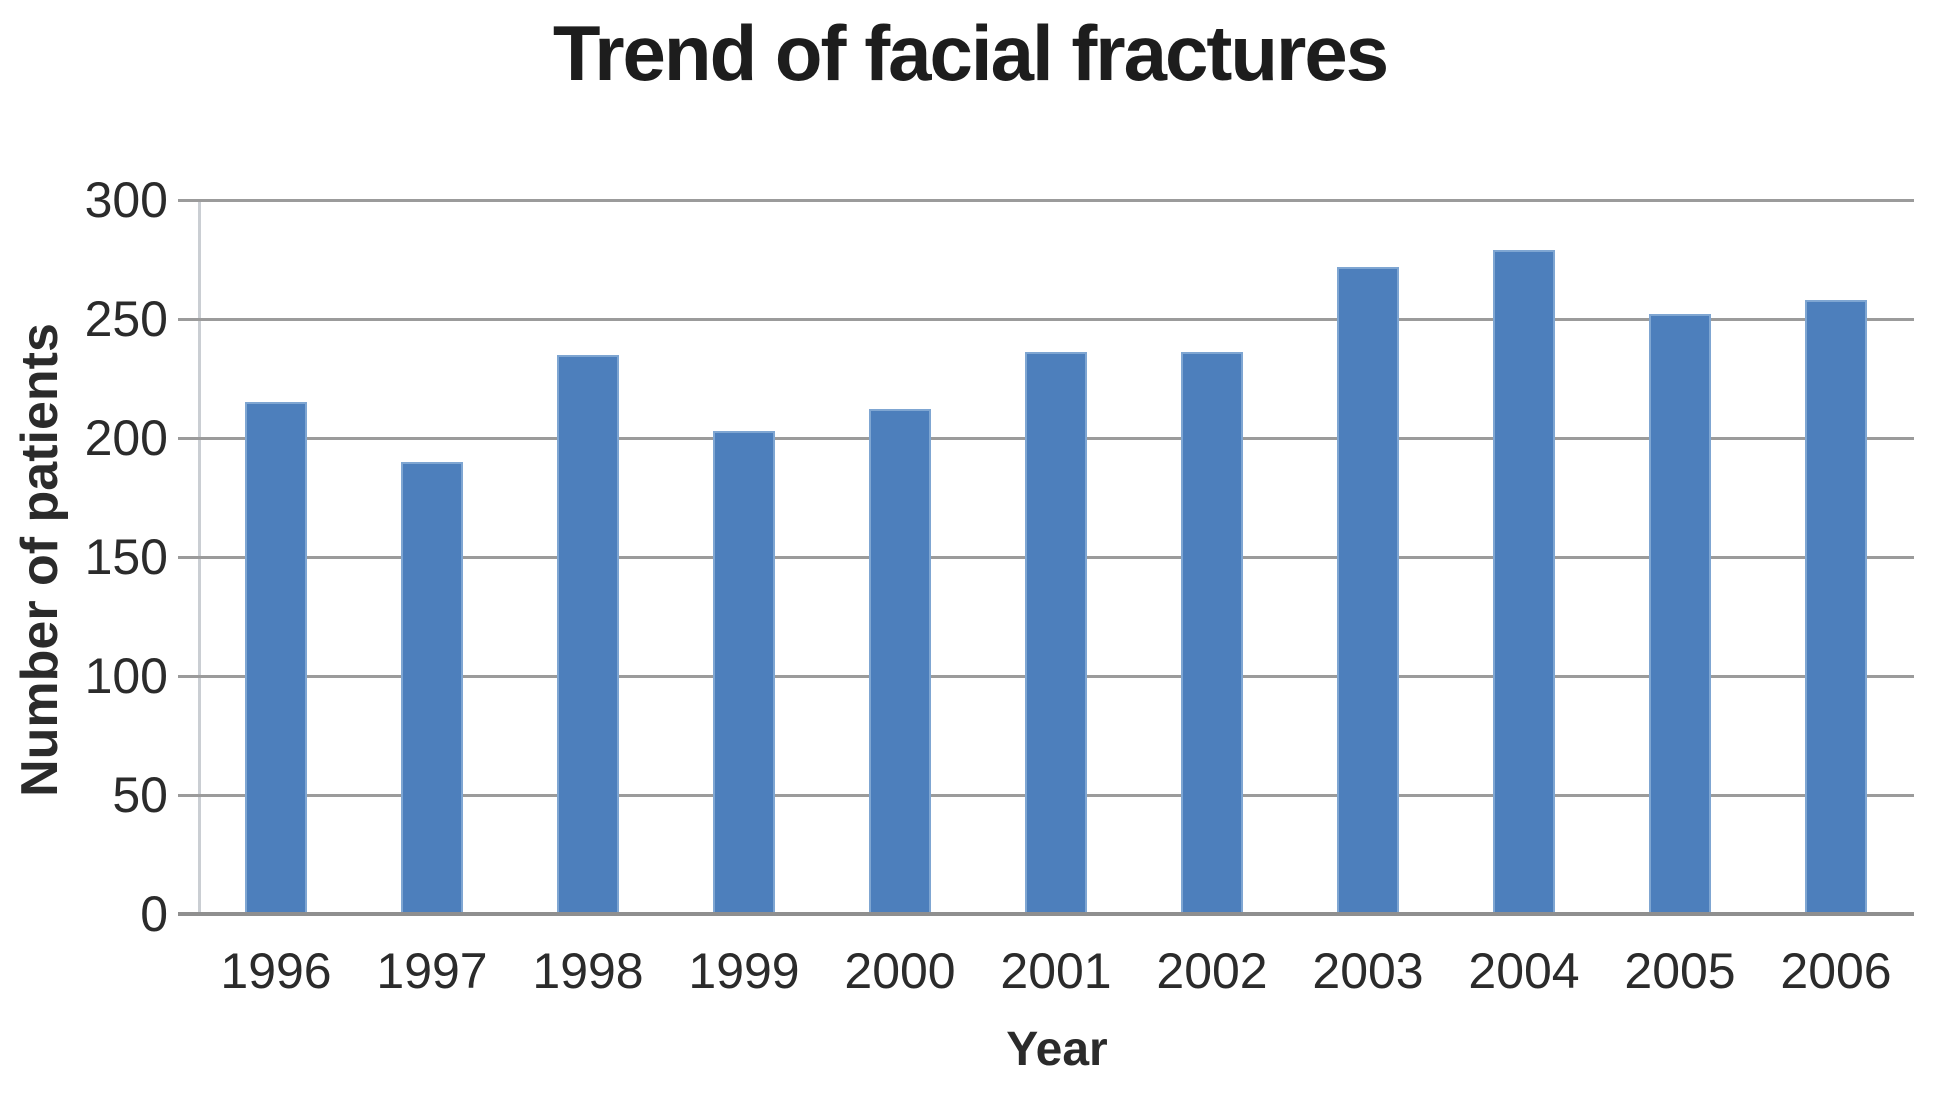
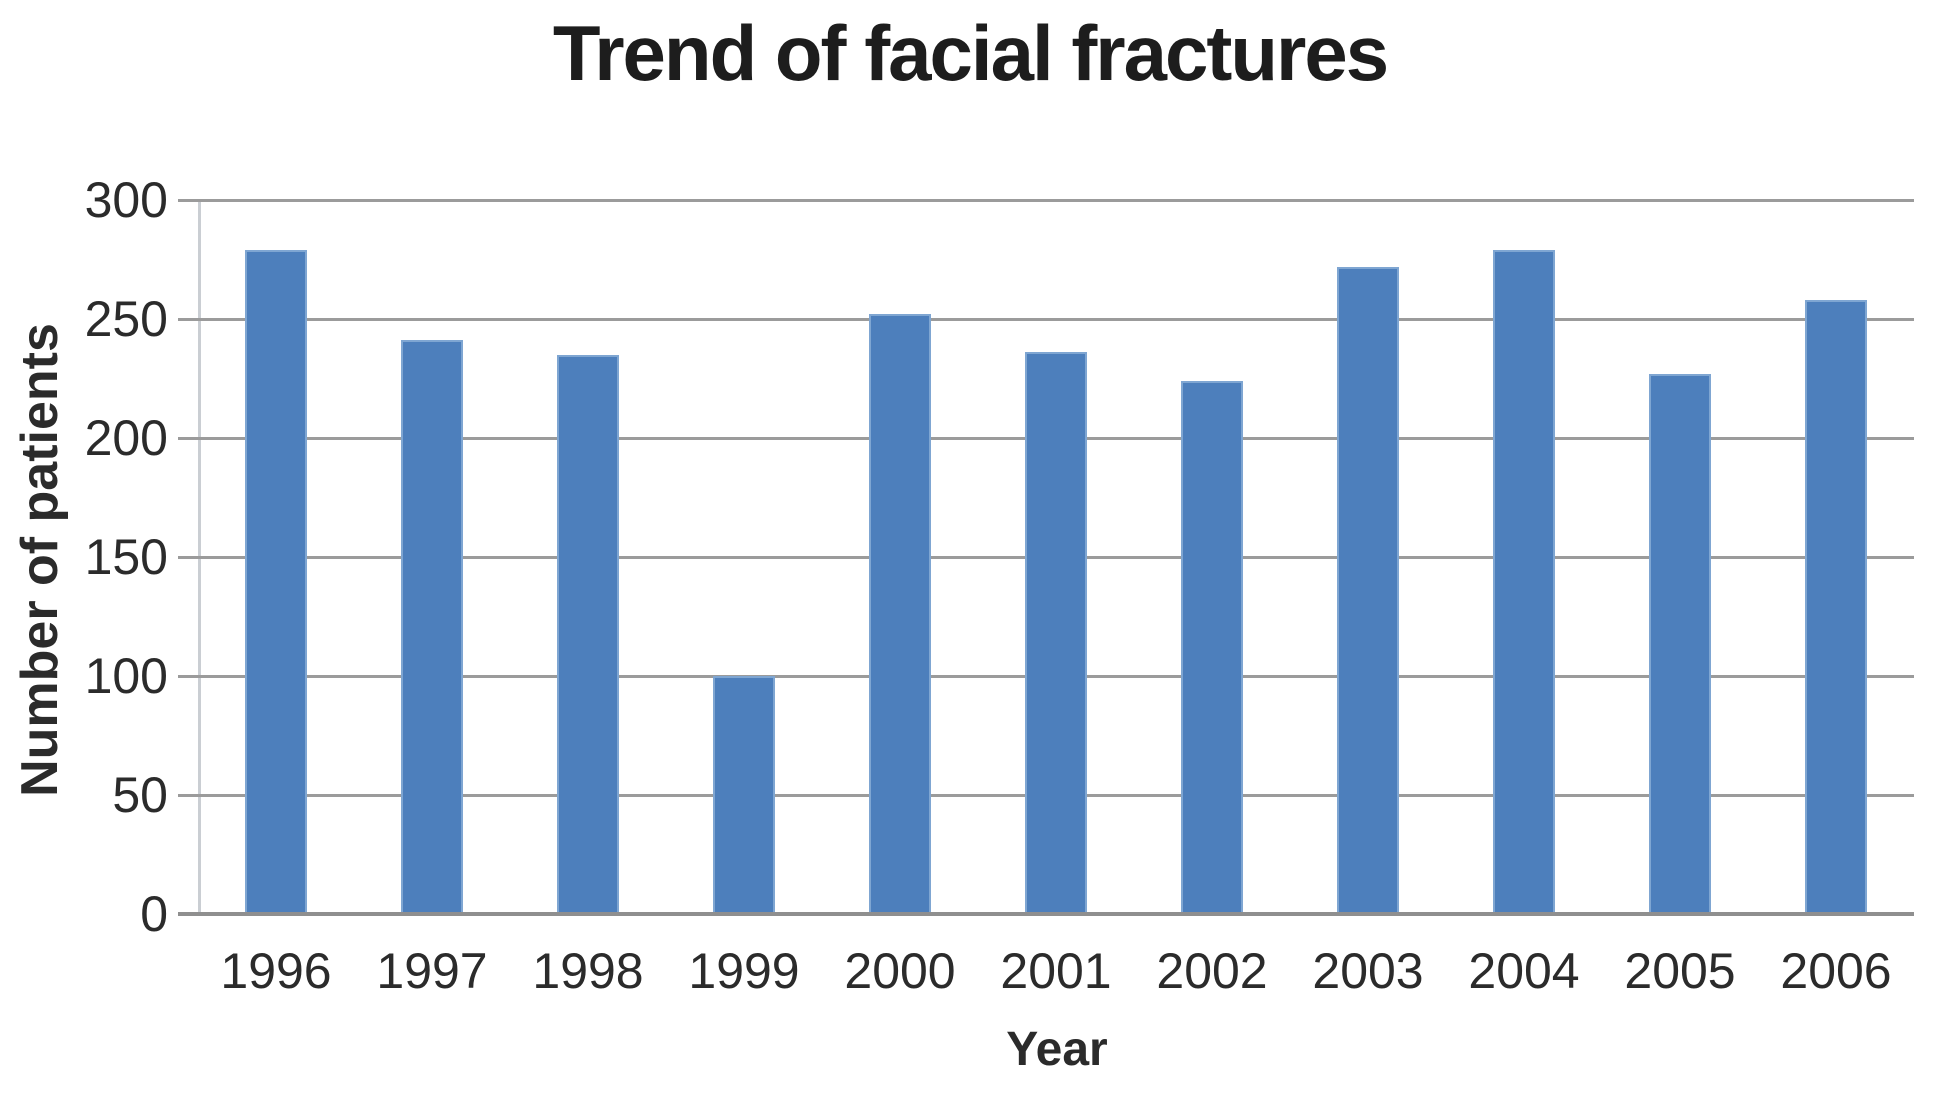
1996: 215 -> 279
1997: 190 -> 241
1999: 203 -> 100
2000: 212 -> 252
2002: 236 -> 224
2005: 252 -> 227
